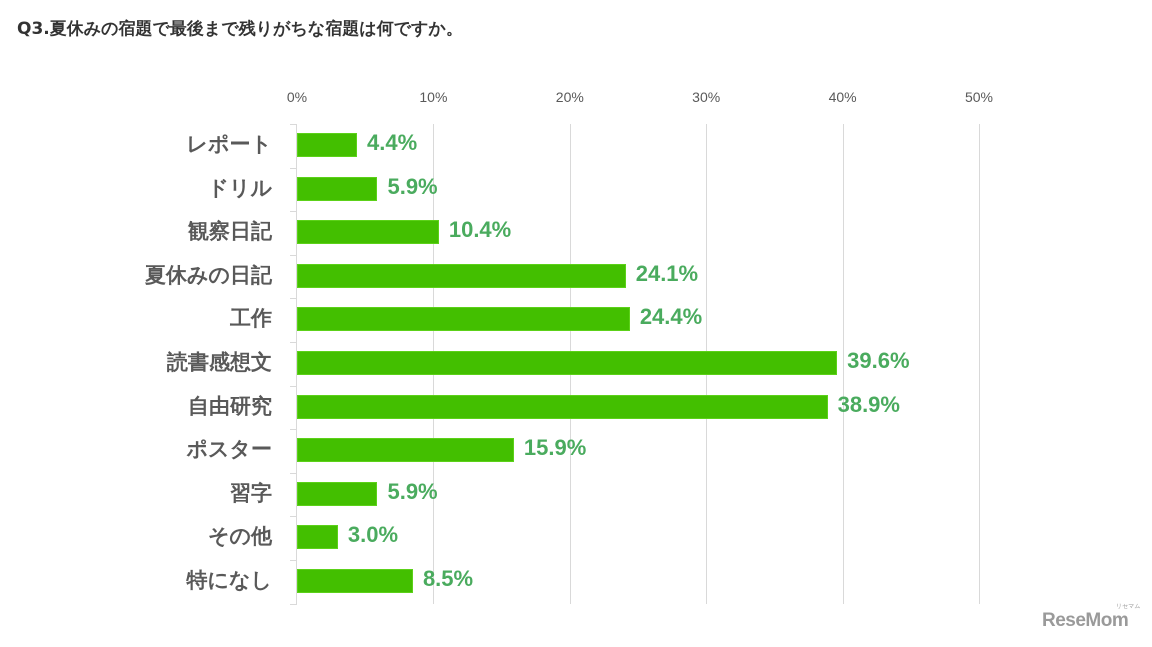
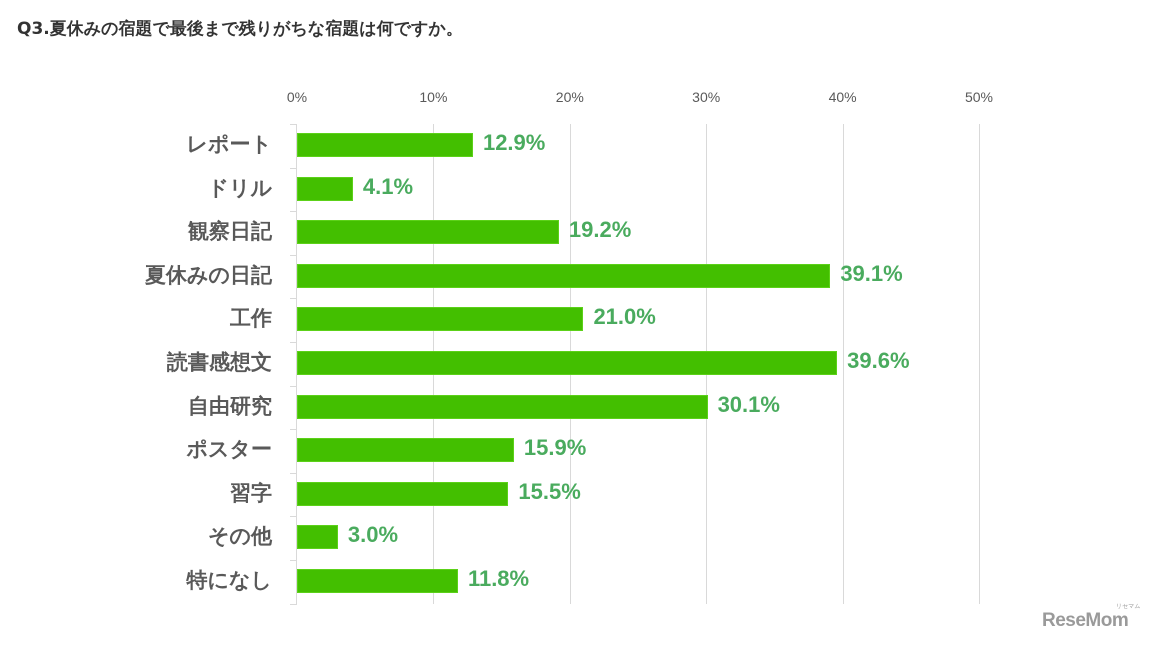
レポート: 4.4% -> 12.9%
ドリル: 5.9% -> 4.1%
観察日記: 10.4% -> 19.2%
夏休みの日記: 24.1% -> 39.1%
工作: 24.4% -> 21.0%
自由研究: 38.9% -> 30.1%
習字: 5.9% -> 15.5%
特になし: 8.5% -> 11.8%
